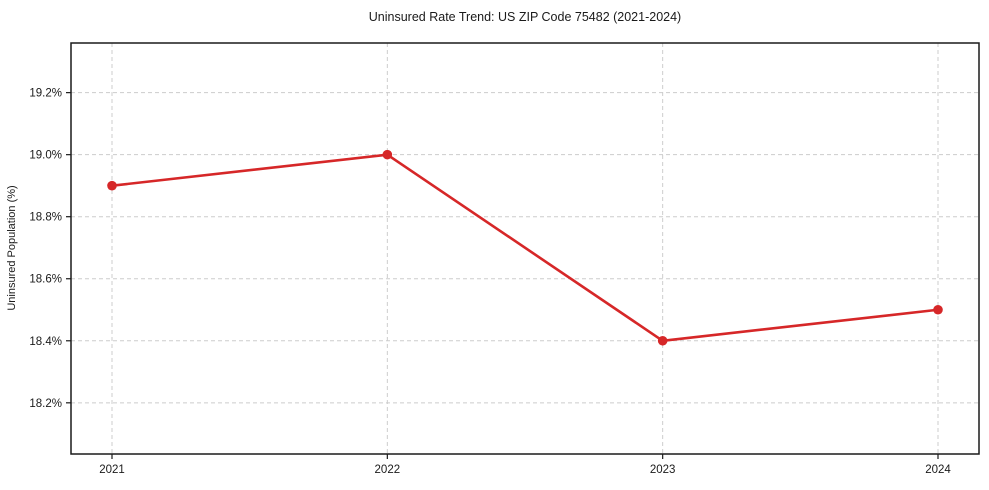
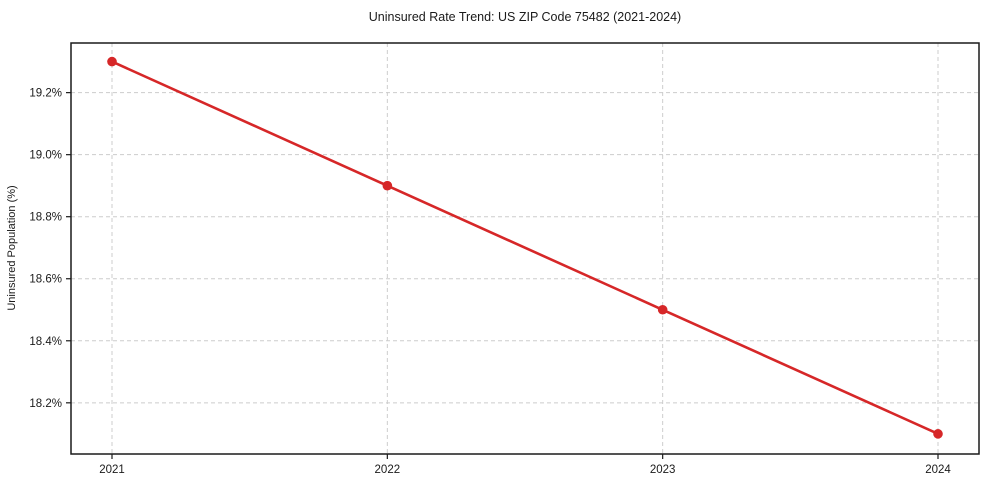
2021: 18.9% -> 19.3%
2022: 19.0% -> 18.9%
2023: 18.4% -> 18.5%
2024: 18.5% -> 18.1%
